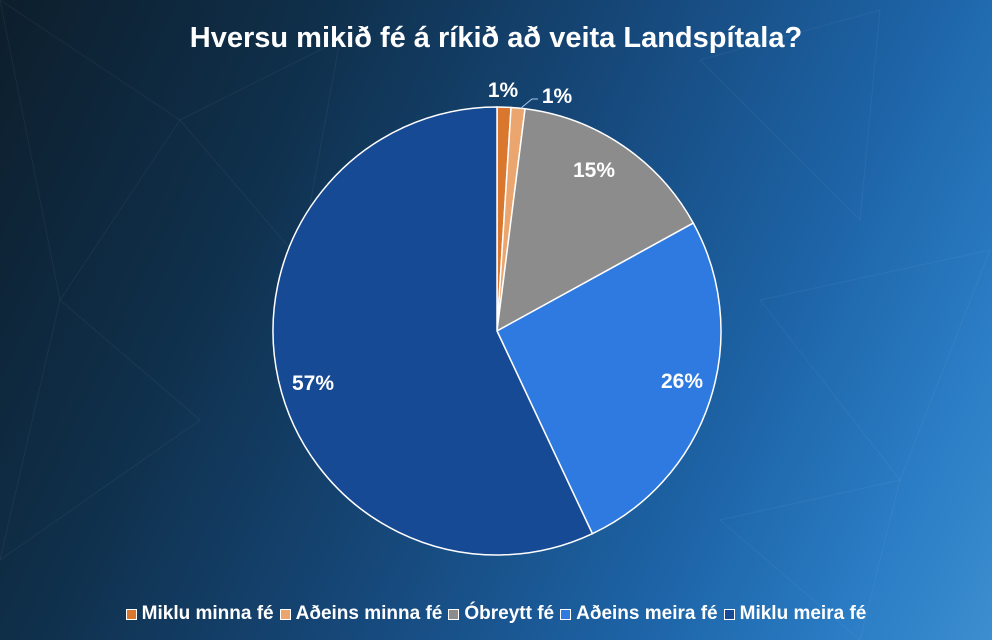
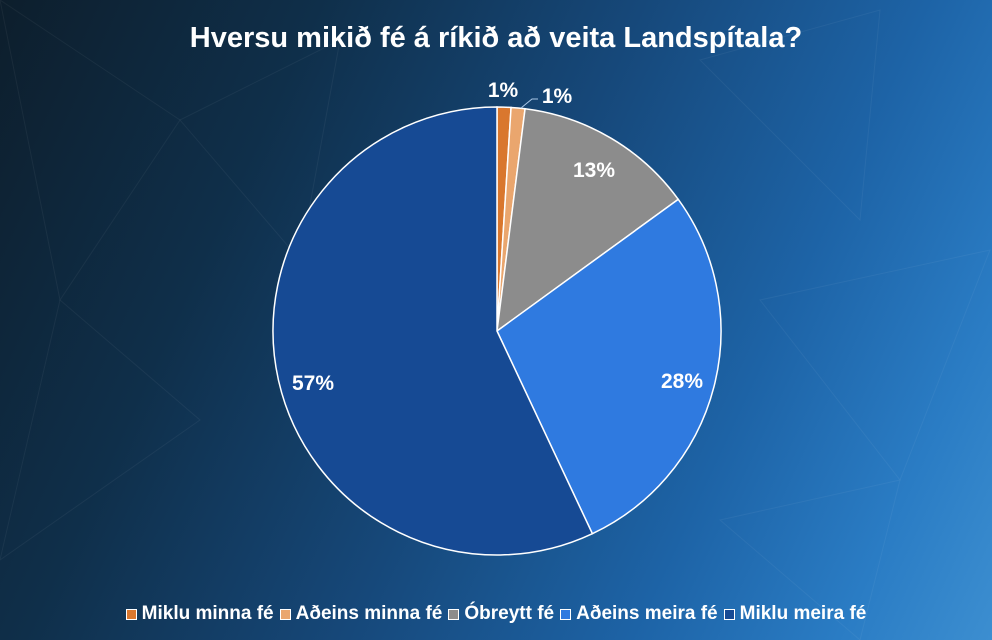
Óbreytt fé: 15% -> 13%
Aðeins meira fé: 26% -> 28%
